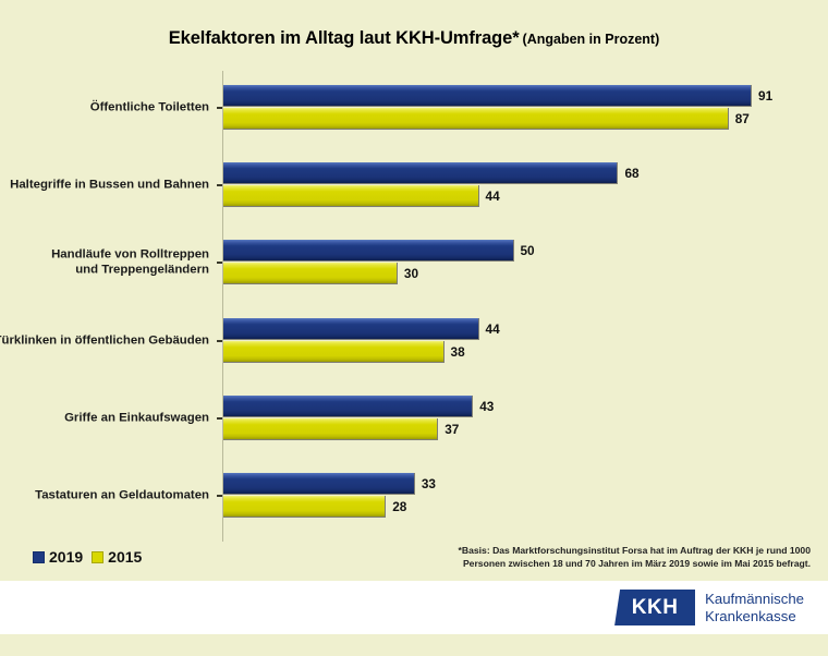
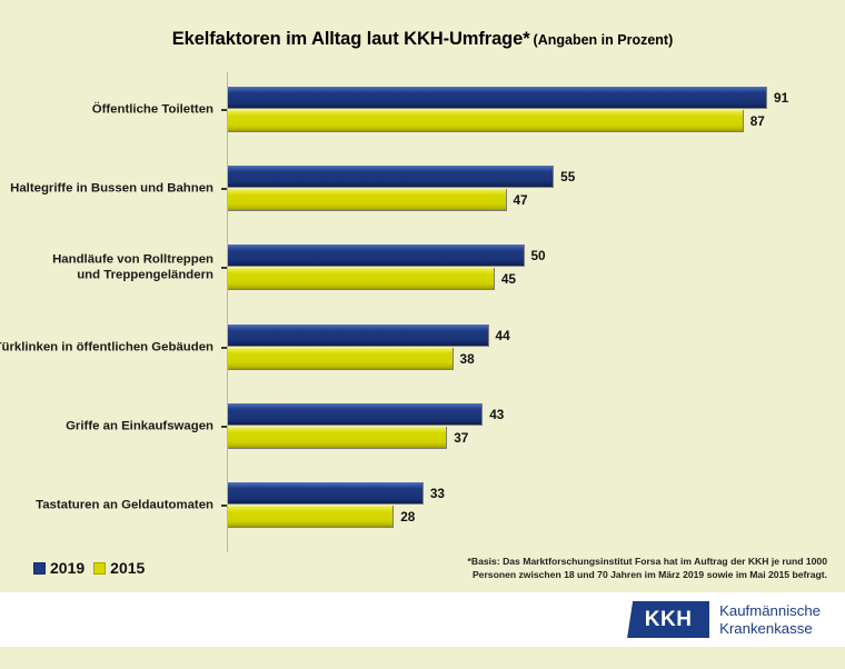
2019/Haltegriffe in Bussen und Bahnen: 68 -> 55
2015/Haltegriffe in Bussen und Bahnen: 44 -> 47
2015/Handläufe von Rolltreppen und Treppengeländern: 30 -> 45
